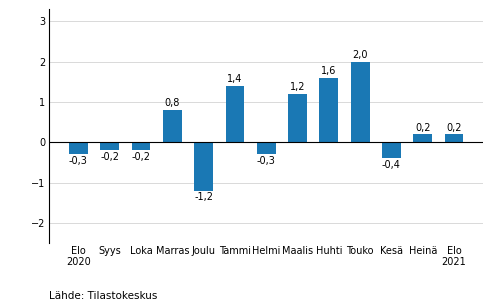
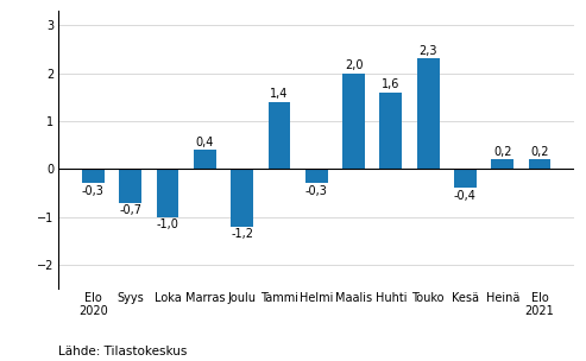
Syys: -0,2 -> -0,7
Loka: -0,2 -> -1,0
Marras: 0,8 -> 0,4
Maalis: 1,2 -> 2,0
Touko: 2,0 -> 2,3
